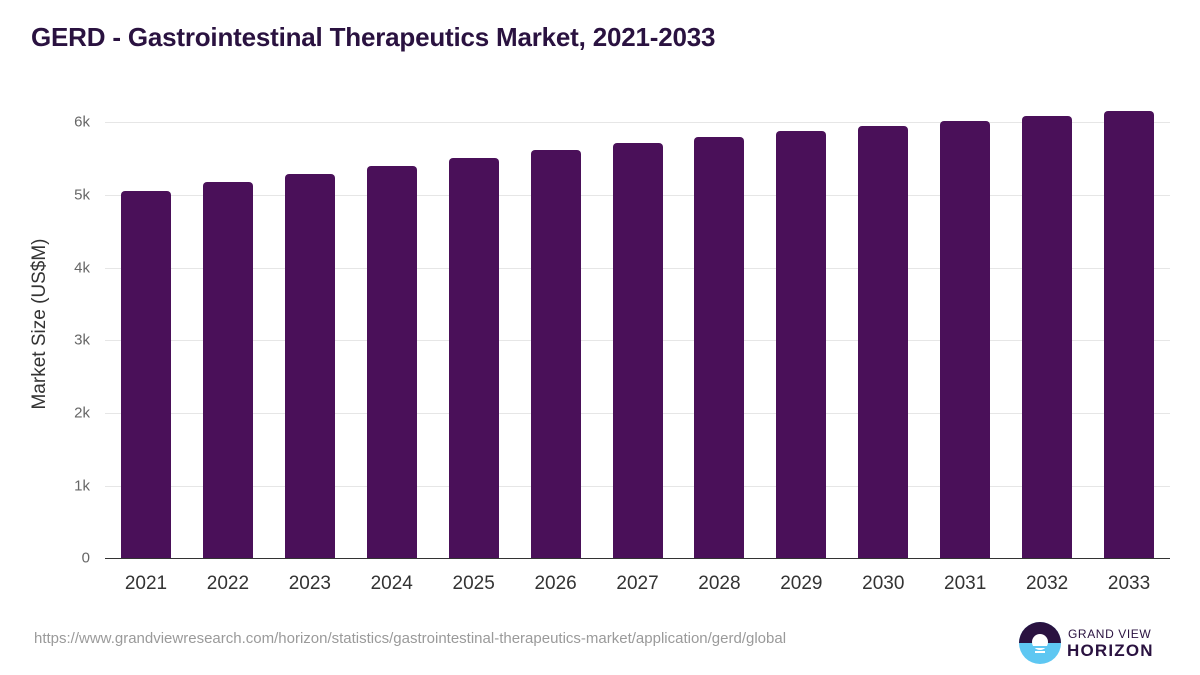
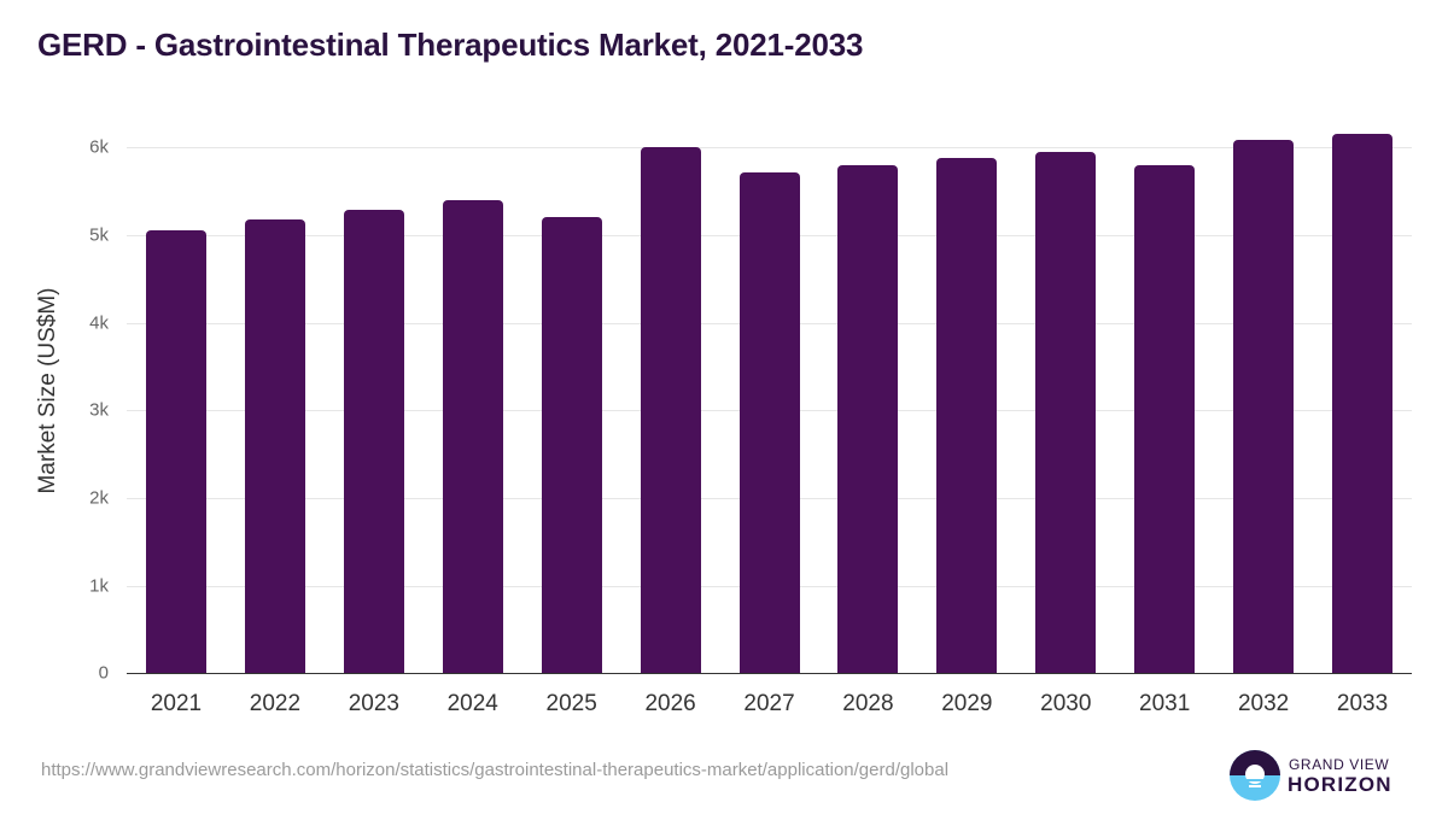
2025: 5.5k -> 5.2k
2026: 5.6k -> 6.0k
2031: 6.0k -> 5.8k
